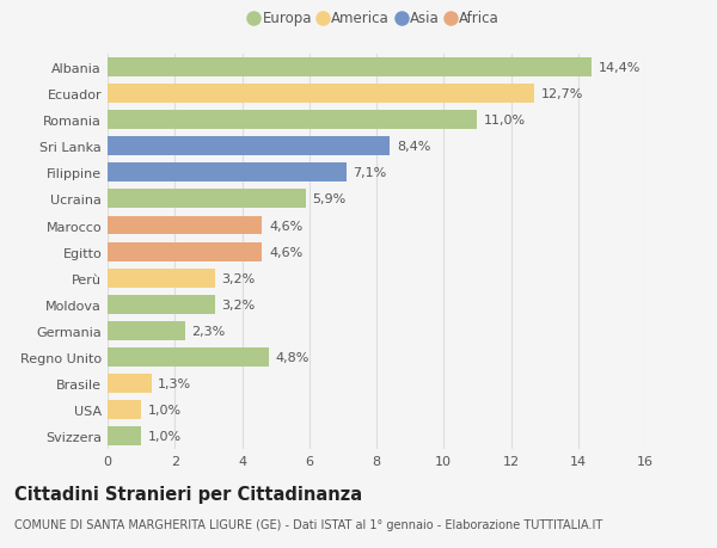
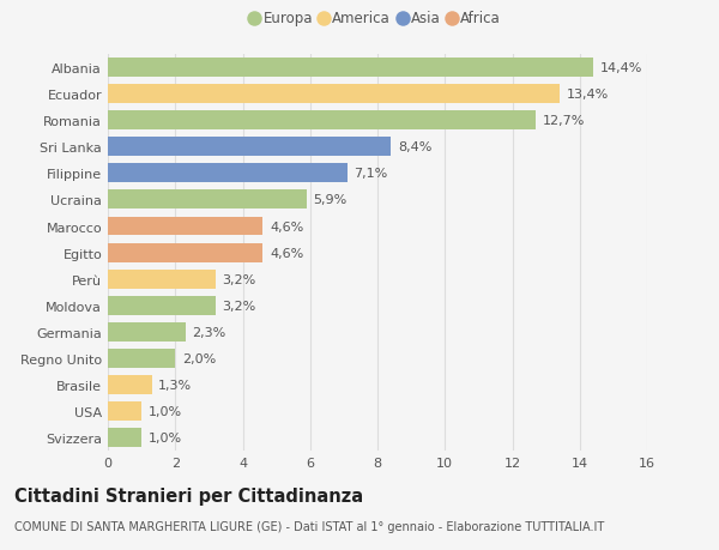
Ecuador: 12,7% -> 13,4%
Romania: 11,0% -> 12,7%
Regno Unito: 4,8% -> 2,0%
